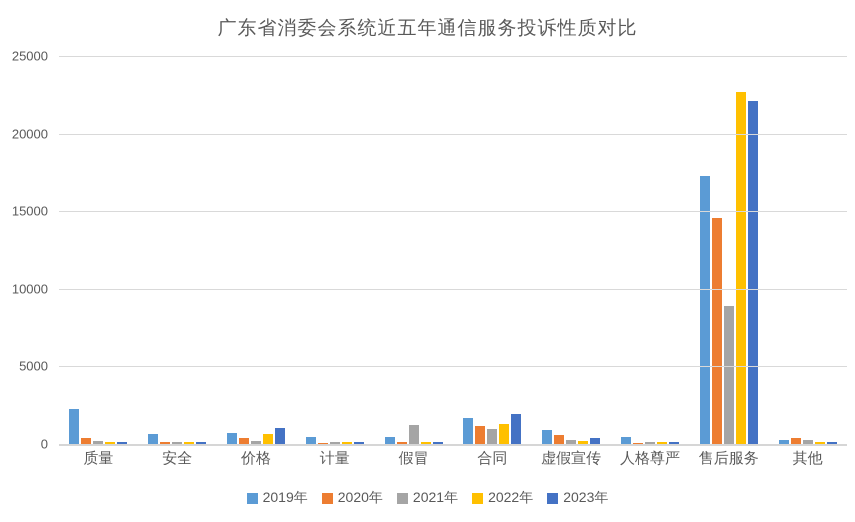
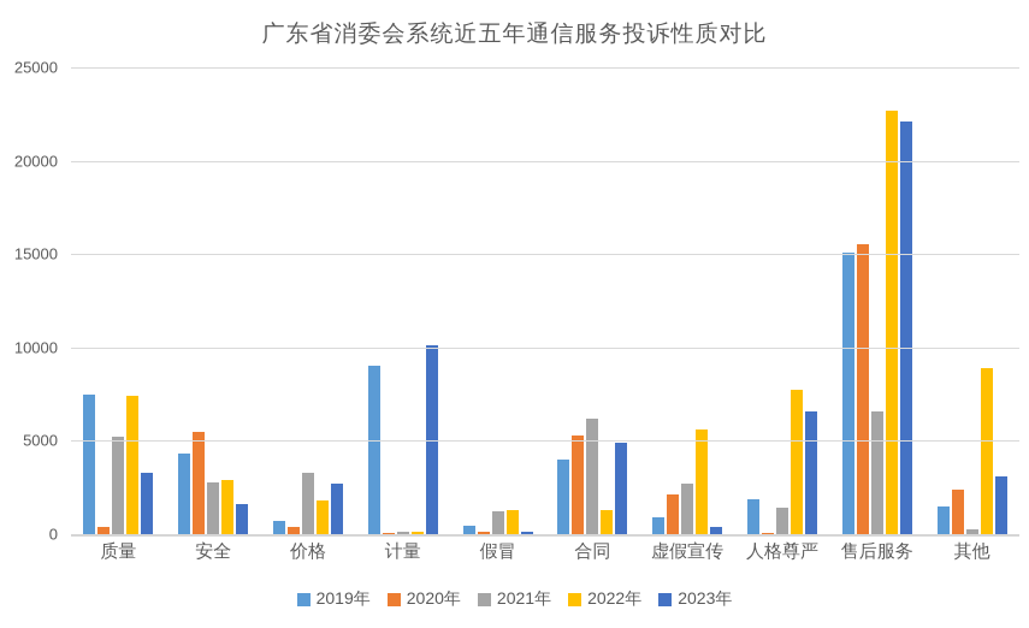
2019年/质量: 2200 -> 7500
2021年/质量: 200 -> 5200
2022年/质量: 100 -> 7400
2023年/质量: 200 -> 3300
2019年/安全: 600 -> 4300
2020年/安全: 100 -> 5500
2021年/安全: 100 -> 2800
2022年/安全: 200 -> 2900
2023年/安全: 200 -> 1600
2021年/价格: 200 -> 3300
2022年/价格: 700 -> 1800
2023年/价格: 1000 -> 2700
2019年/计量: 500 -> 9000
2023年/计量: 100 -> 10100
2022年/假冒: 100 -> 1300
2019年/合同: 1700 -> 4000
2020年/合同: 1200 -> 5300
2021年/合同: 1000 -> 6200
2023年/合同: 1900 -> 4900
2020年/虚假宣传: 600 -> 2100
2021年/虚假宣传: 300 -> 2700
2022年/虚假宣传: 200 -> 5600
2019年/人格尊严: 500 -> 1900
2021年/人格尊严: 100 -> 1400
2022年/人格尊严: 100 -> 7700
2023年/人格尊严: 100 -> 6600
2019年/售后服务: 17200 -> 15100
2020年/售后服务: 14600 -> 15500
2021年/售后服务: 8900 -> 6600
2019年/其他: 200 -> 1500
2020年/其他: 400 -> 2400
2022年/其他: 100 -> 8900
2023年/其他: 100 -> 3100
